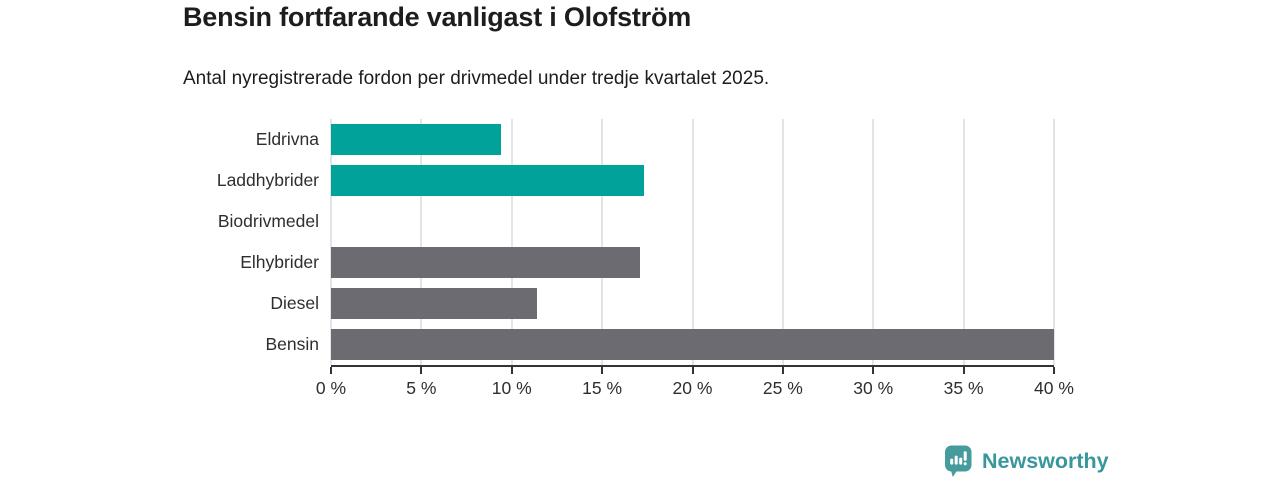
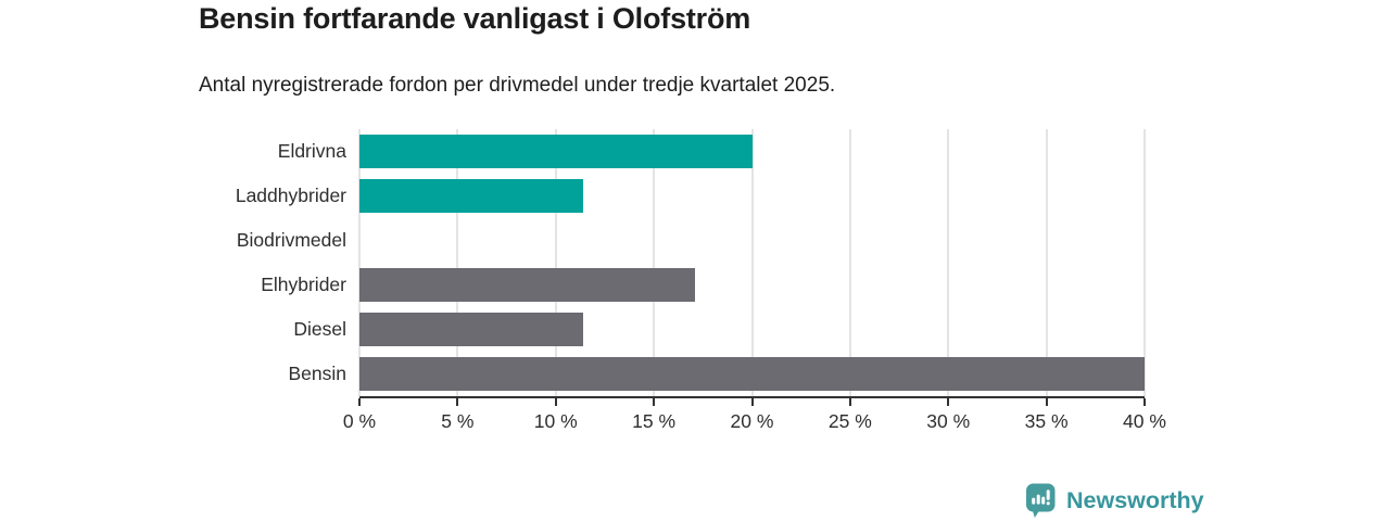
Eldrivna: 9.4% -> 20.0%
Laddhybrider: 17.3% -> 11.4%
